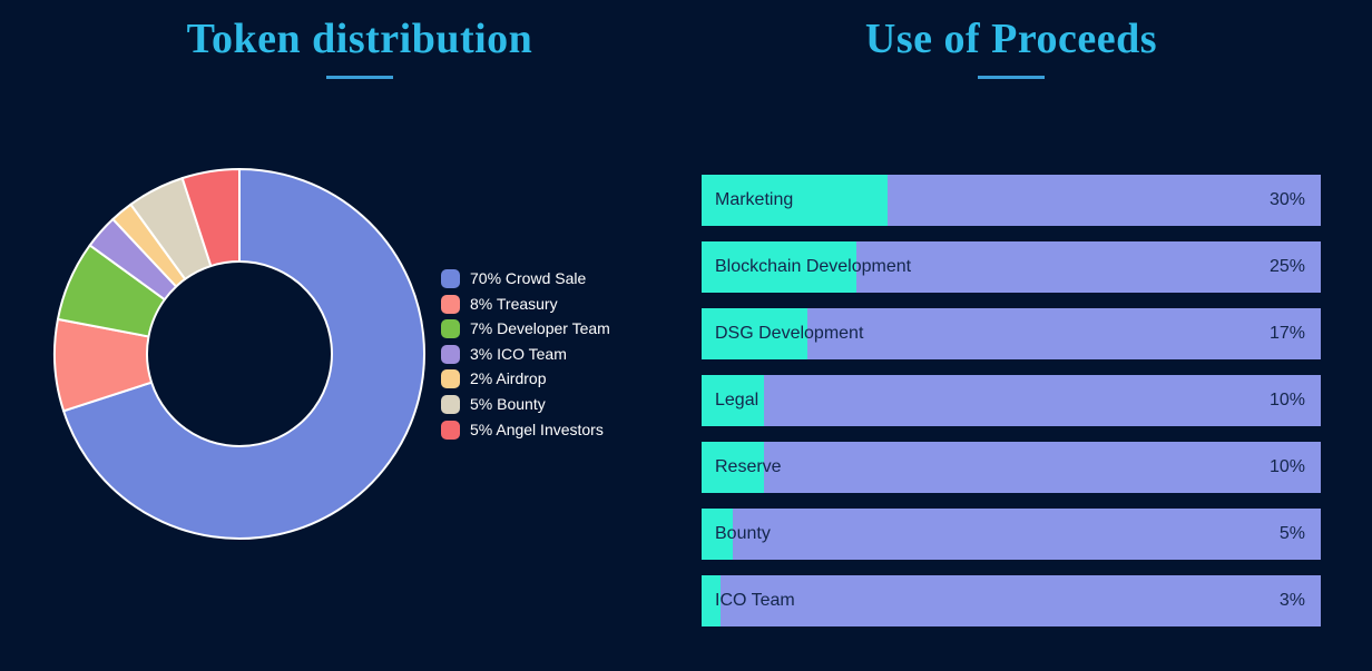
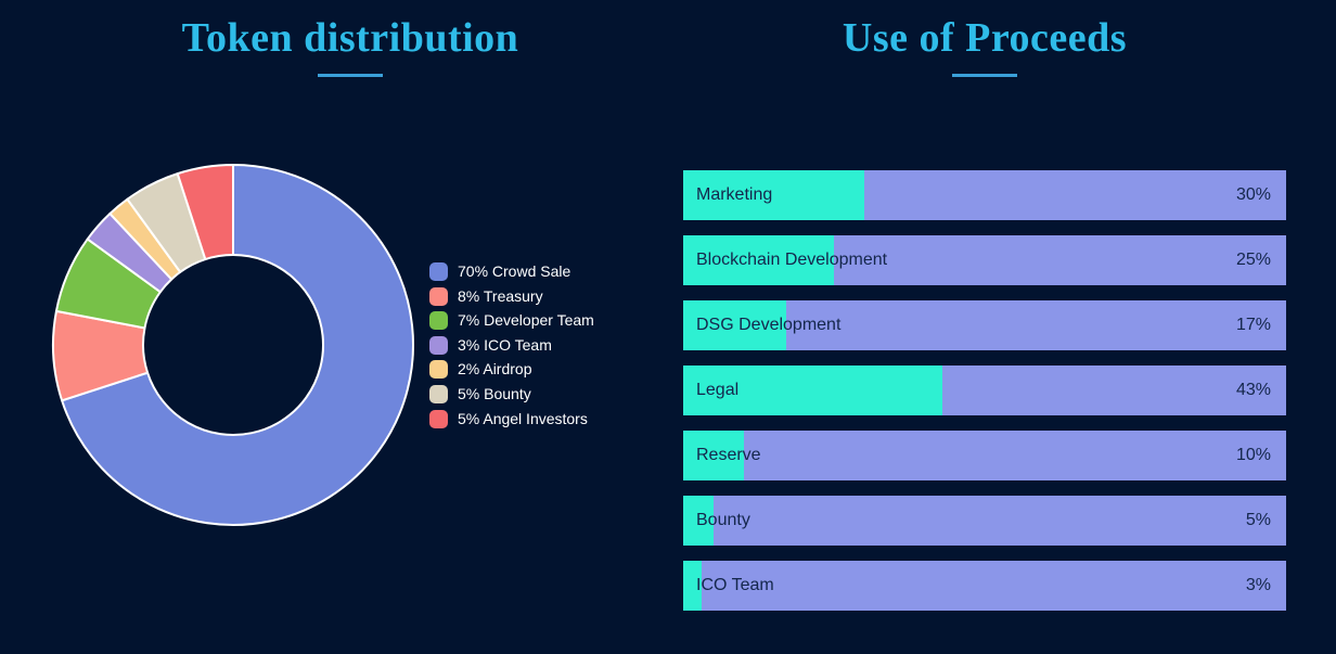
Use of Proceeds/Legal: 10% -> 43%
